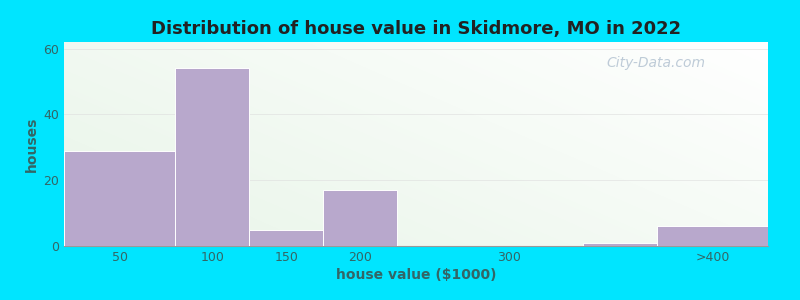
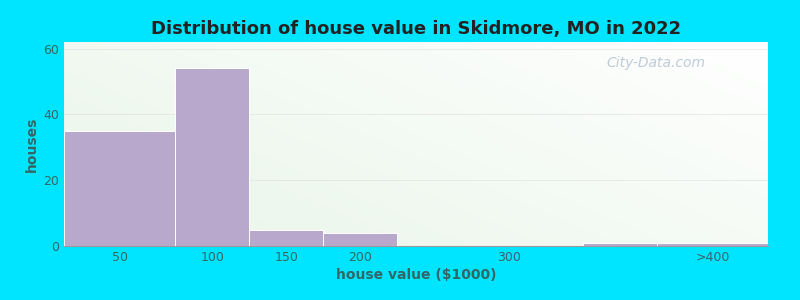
50: 29 -> 35
200: 17 -> 4
>400: 6 -> 1
